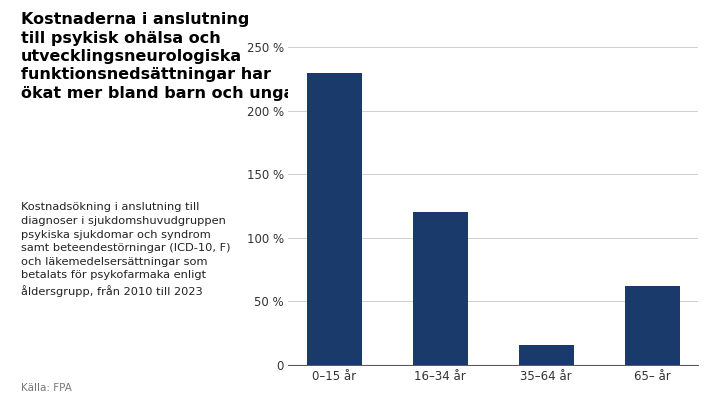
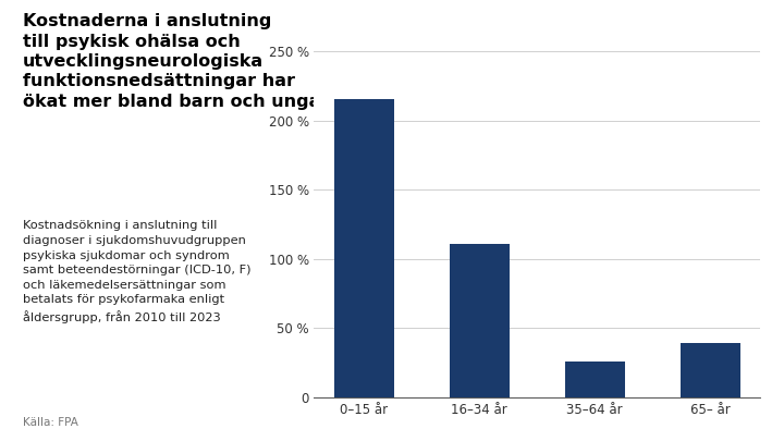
0–15 år: 230 % -> 216 %
16–34 år: 120 % -> 111 %
35–64 år: 15 % -> 26 %
65– år: 62 % -> 39 %
